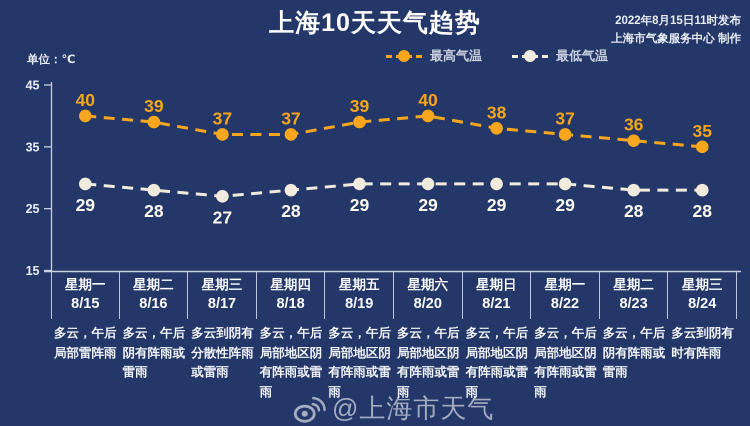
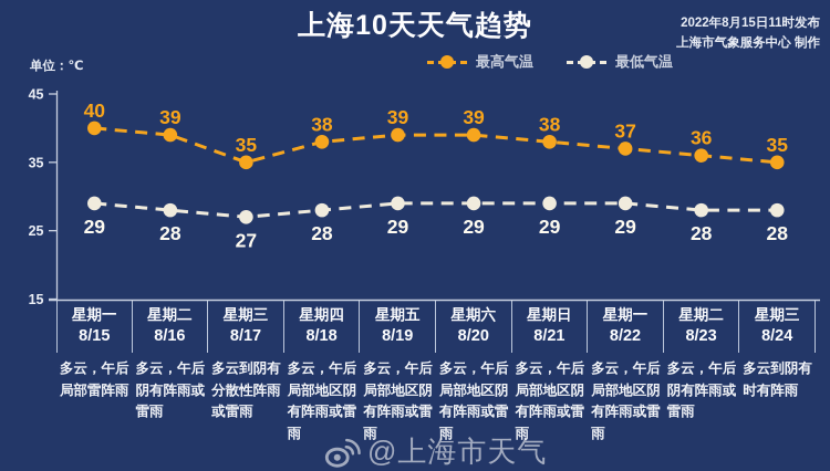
最高气温/8/17: 37 -> 35
最高气温/8/18: 37 -> 38
最高气温/8/20: 40 -> 39
